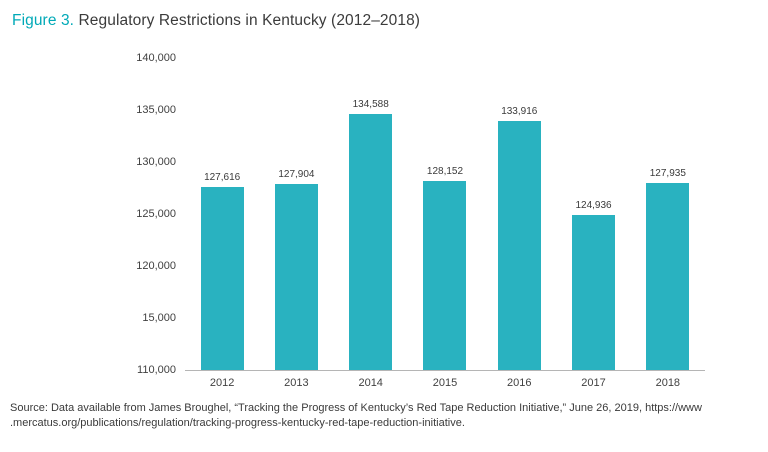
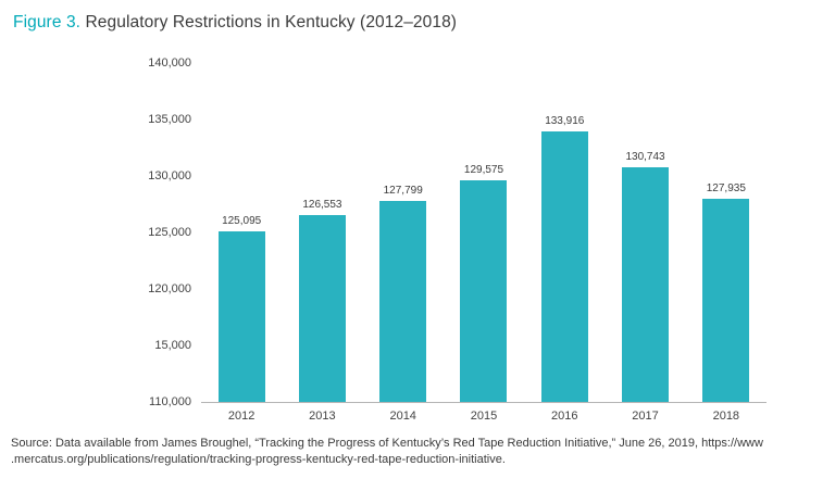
2012: 127,616 -> 125,095
2013: 127,904 -> 126,553
2014: 134,588 -> 127,799
2015: 128,152 -> 129,575
2017: 124,936 -> 130,743
